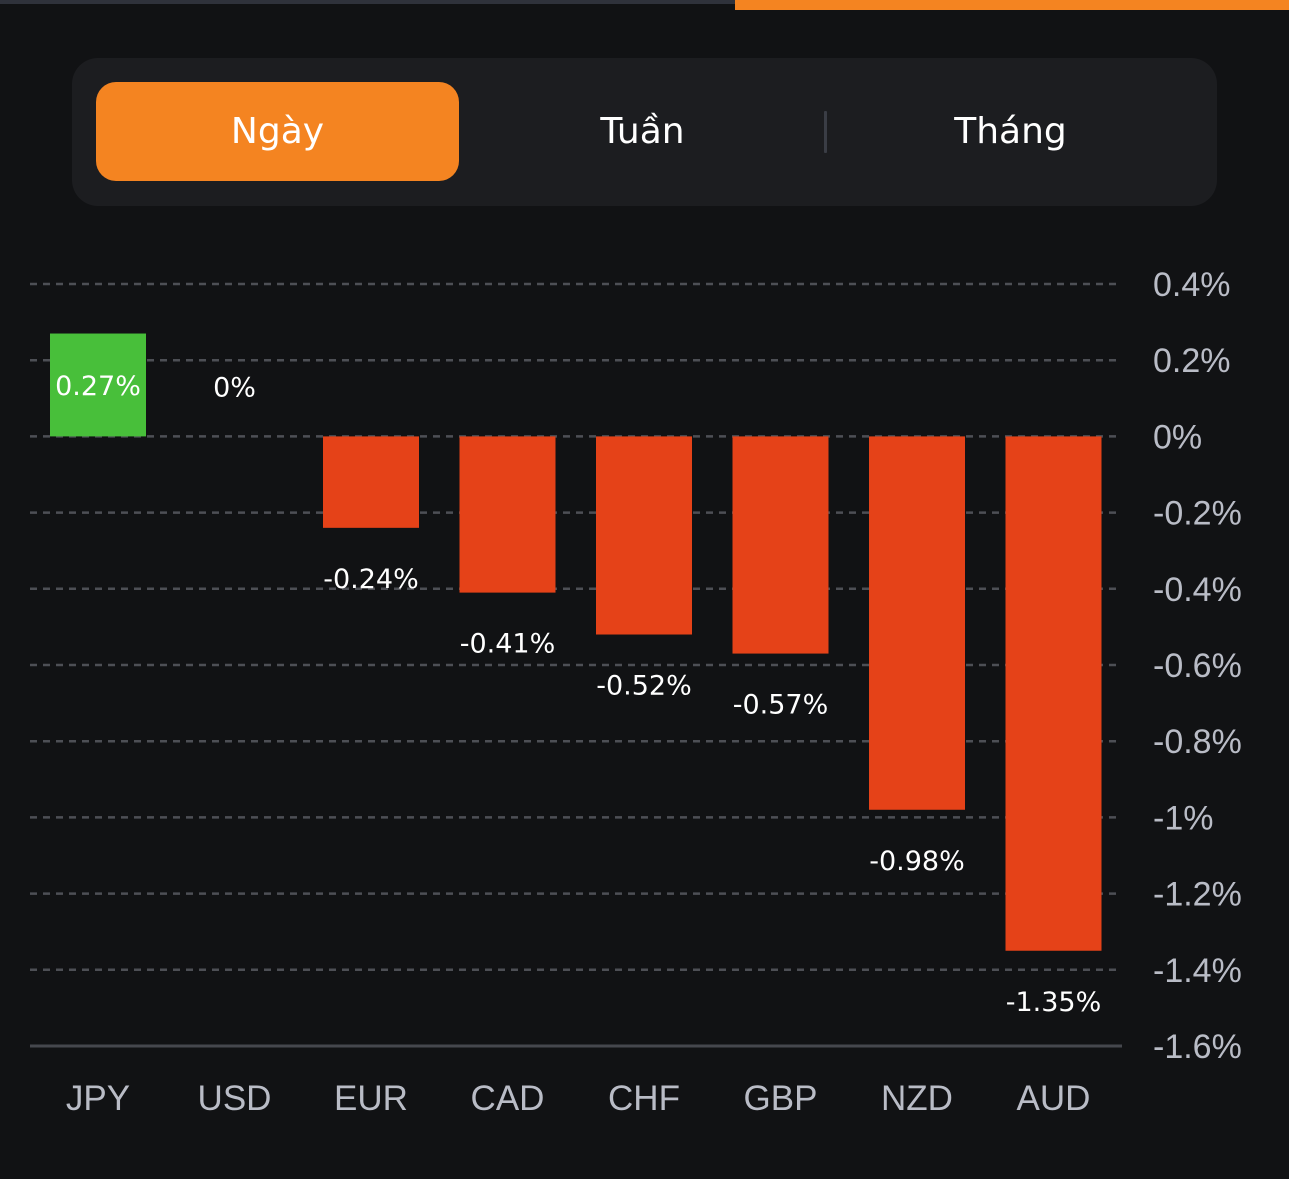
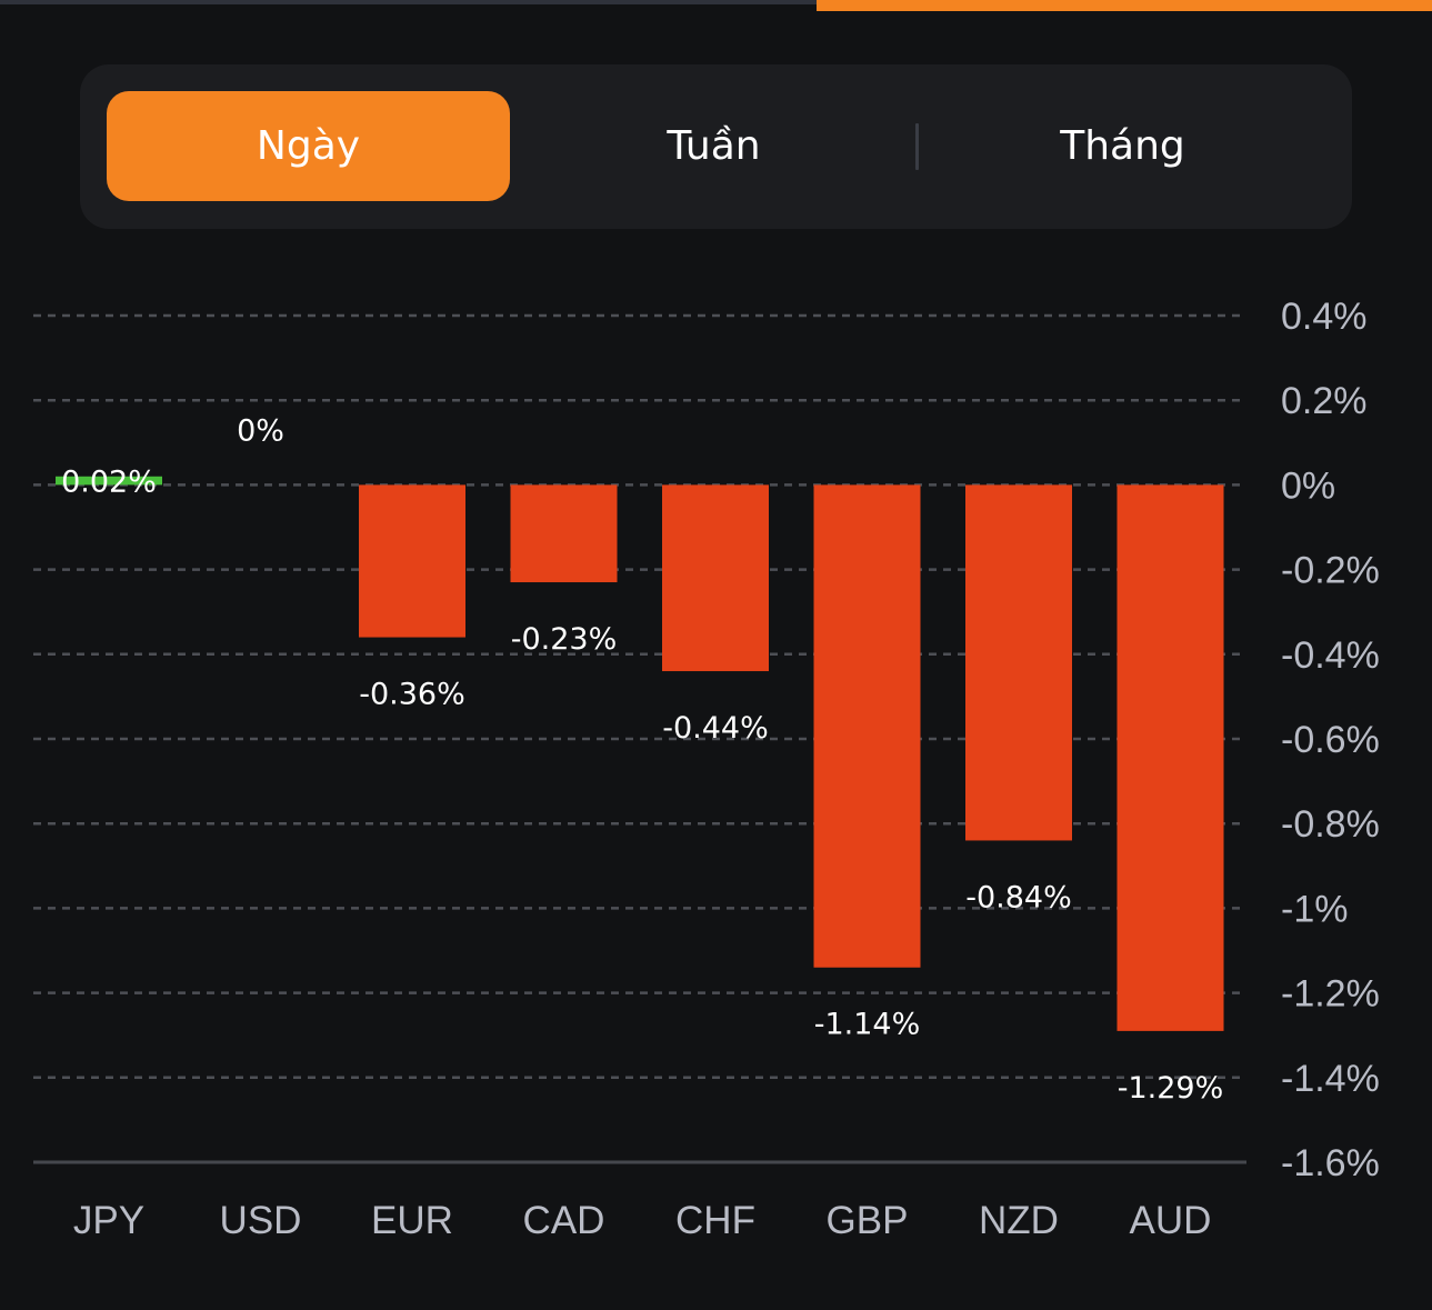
JPY: 0.27% -> 0.02%
EUR: -0.24% -> -0.36%
CAD: -0.41% -> -0.23%
CHF: -0.52% -> -0.44%
GBP: -0.57% -> -1.14%
NZD: -0.98% -> -0.84%
AUD: -1.35% -> -1.29%
